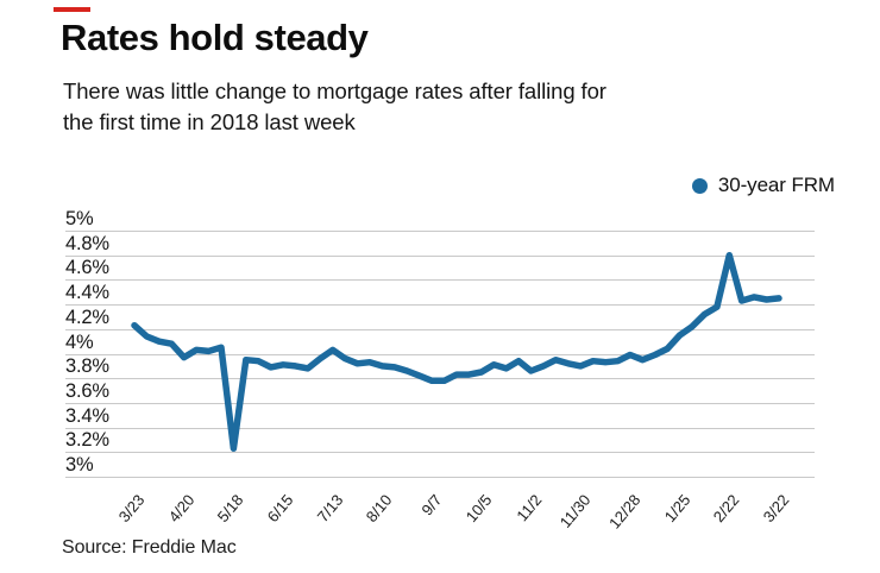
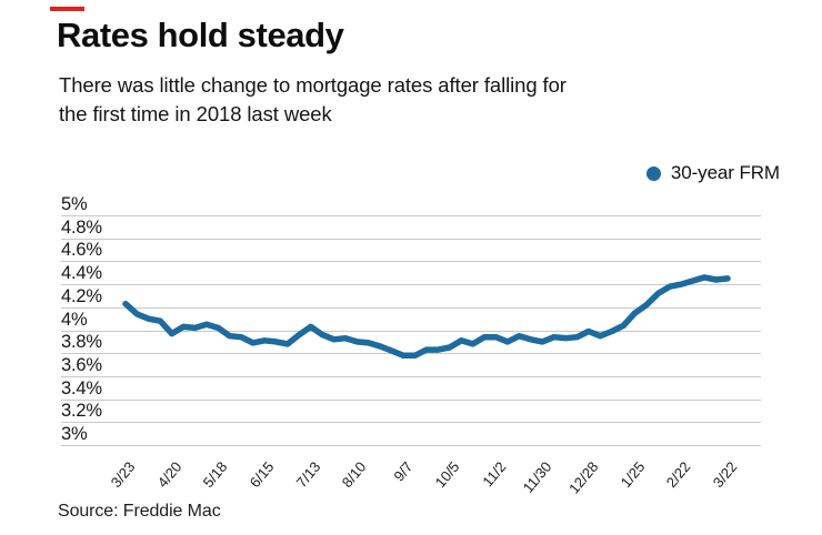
5/18: 3.23% -> 4.02%
11/2: 3.86% -> 3.94%
2/22: 4.80% -> 4.40%
